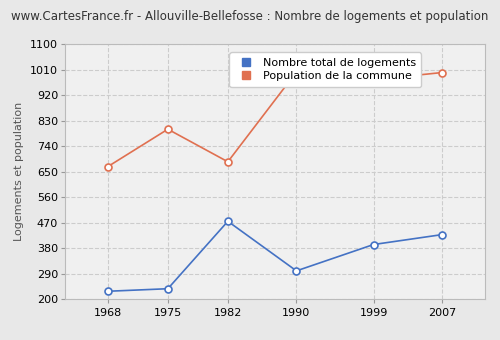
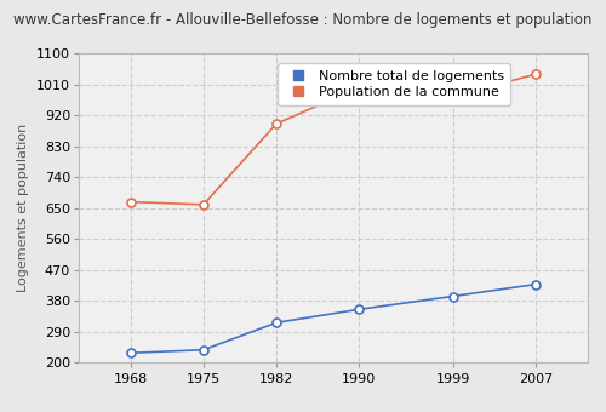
Population de la commune/1975: 800 -> 660
Nombre total de logements/1982: 475 -> 316
Population de la commune/1982: 685 -> 895
Nombre total de logements/1990: 300 -> 355
Population de la commune/2007: 1000 -> 1040
